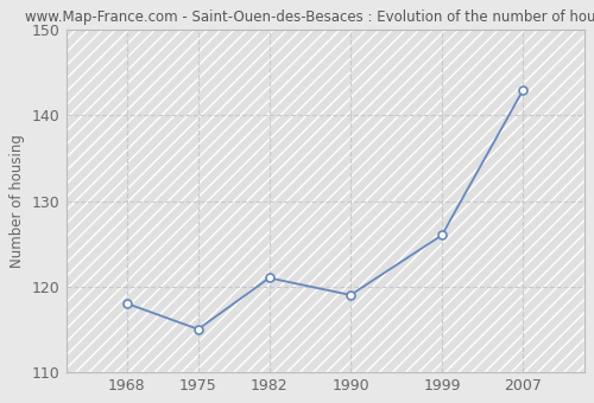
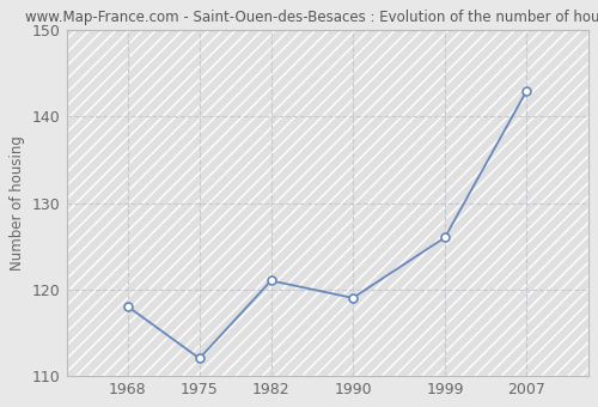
1975: 115 -> 112
